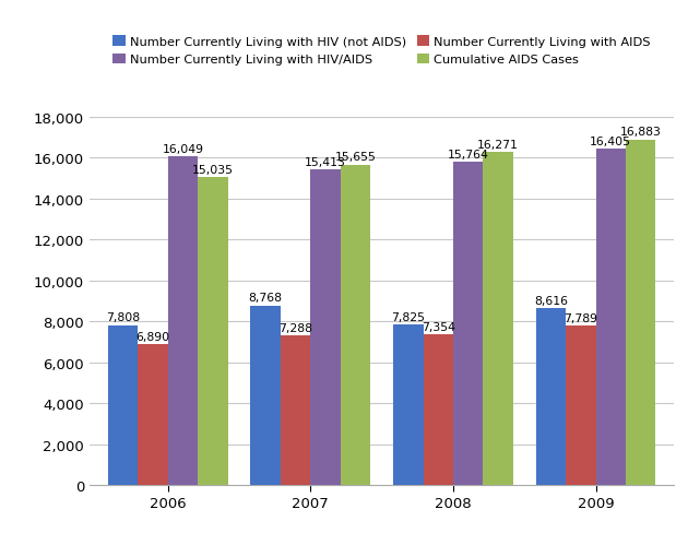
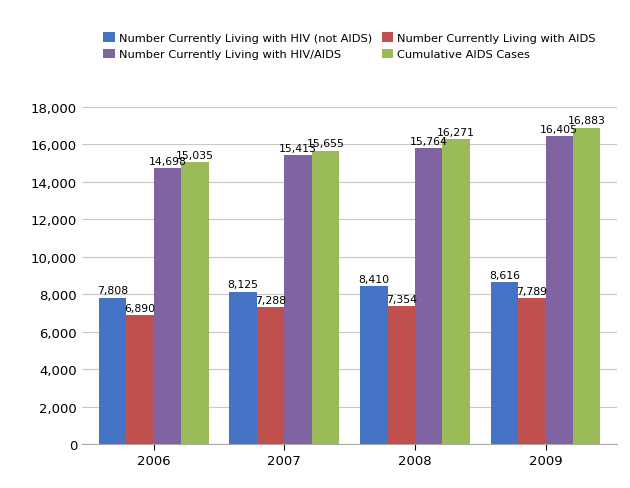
Number Currently Living with HIV/AIDS/2006: 16,049 -> 14,698
Number Currently Living with HIV (not AIDS)/2007: 8,768 -> 8,125
Number Currently Living with HIV (not AIDS)/2008: 7,825 -> 8,410
